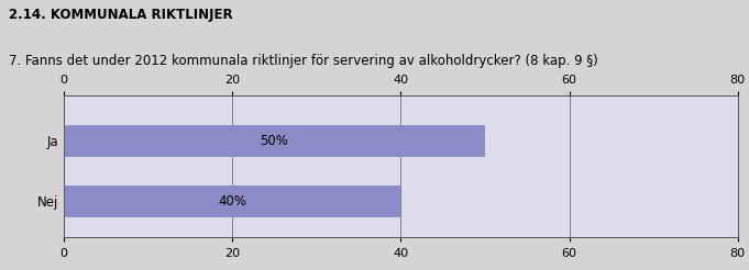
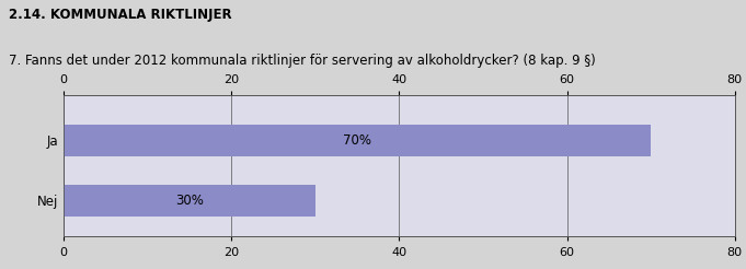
Ja: 50% -> 70%
Nej: 40% -> 30%
